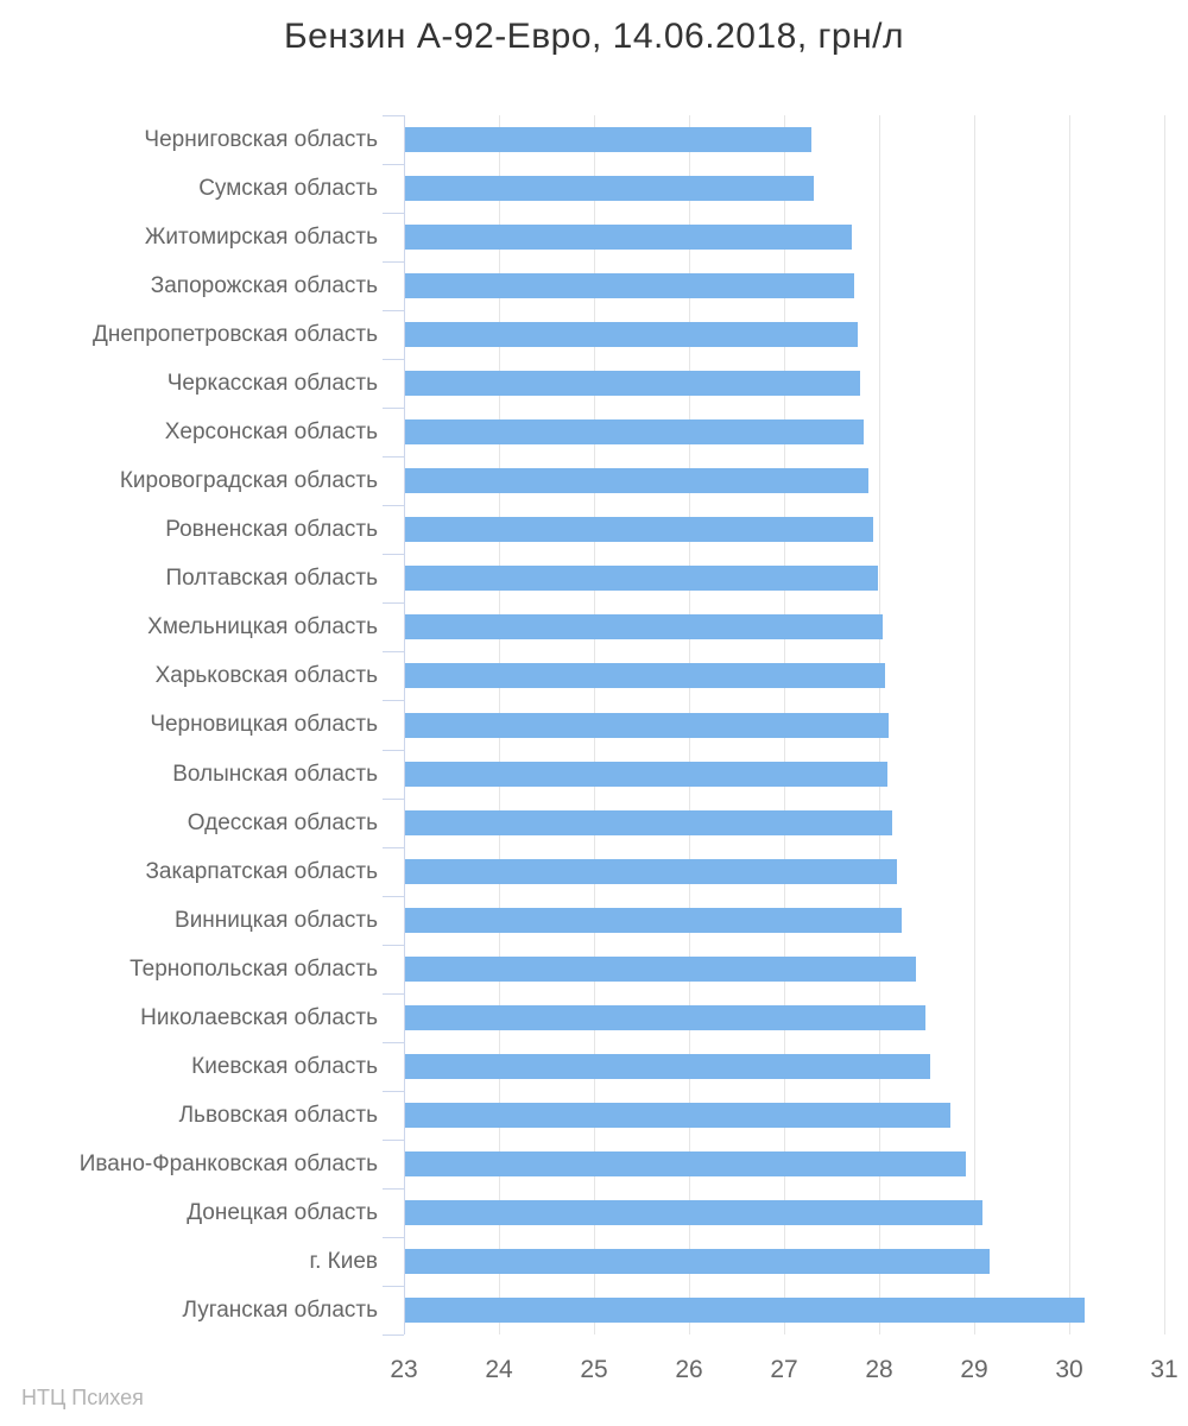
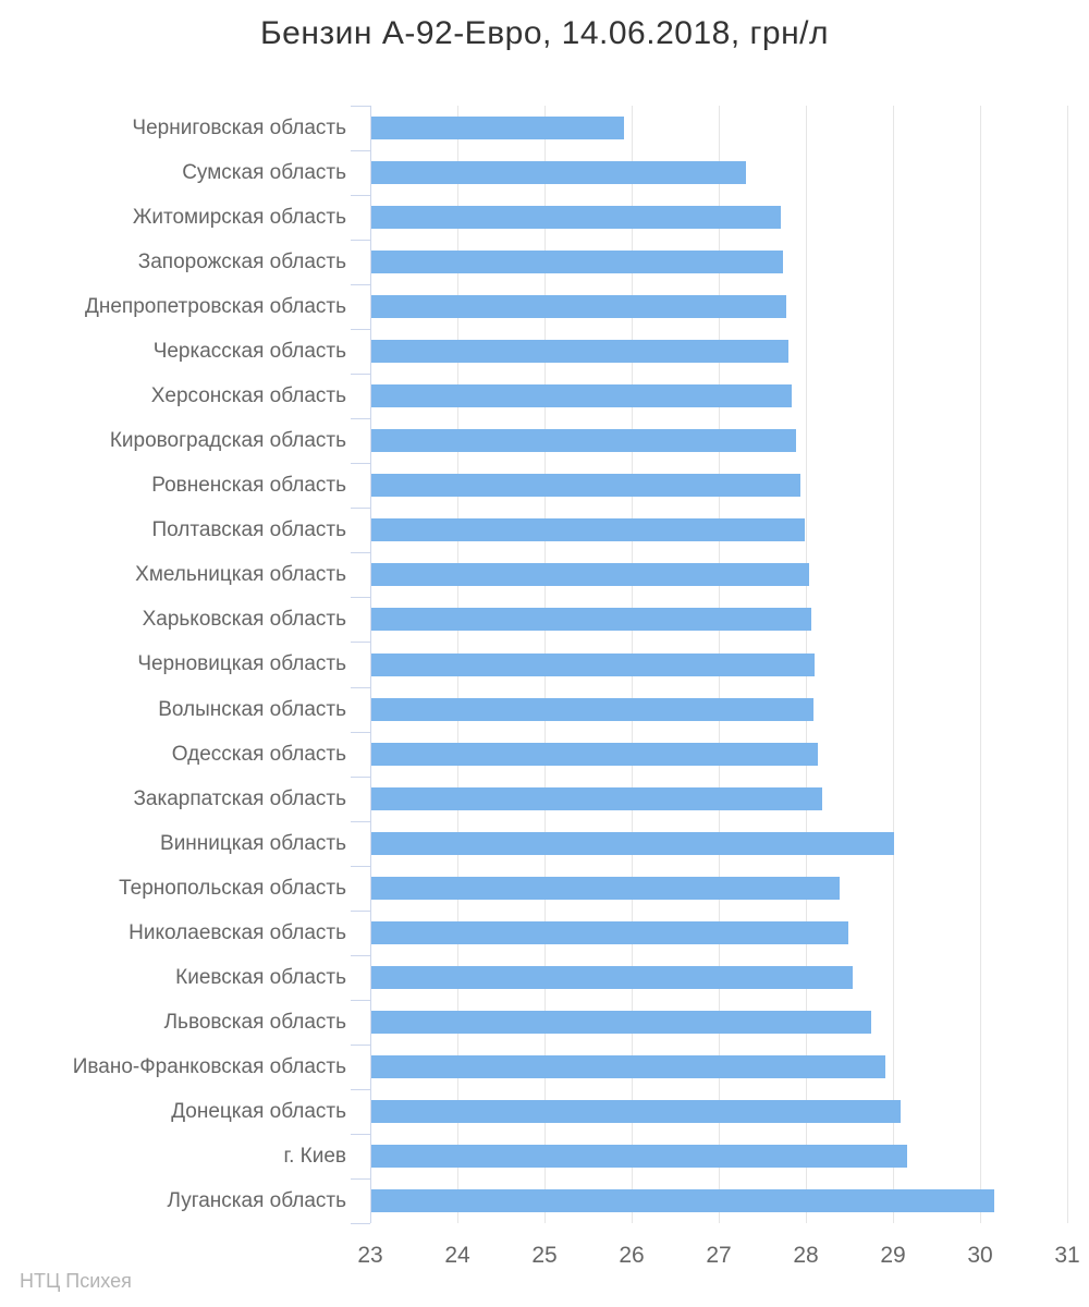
Черниговская область: 27.3 -> 25.9
Винницкая область: 28.2 -> 29.0
